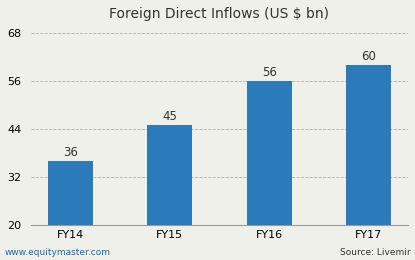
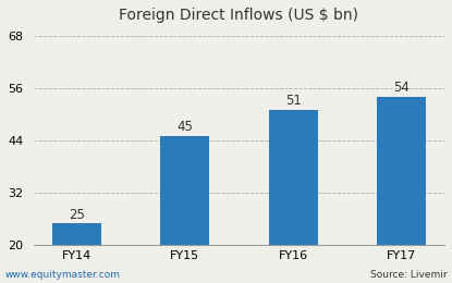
FY14: 36 -> 25
FY16: 56 -> 51
FY17: 60 -> 54
